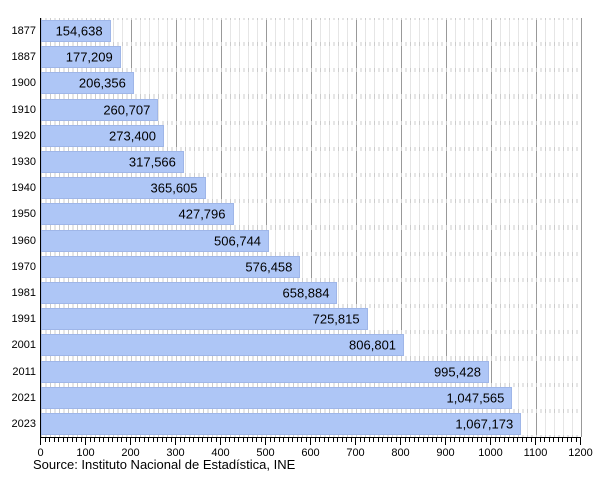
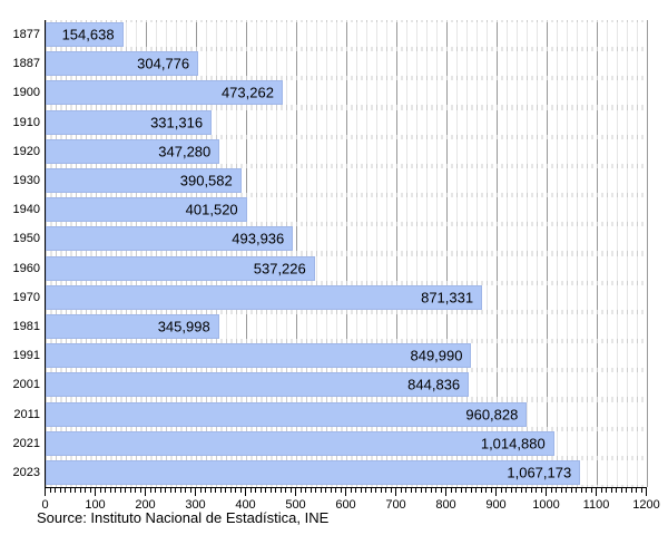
1887: 177,209 -> 304,776
1900: 206,356 -> 473,262
1910: 260,707 -> 331,316
1920: 273,400 -> 347,280
1930: 317,566 -> 390,582
1940: 365,605 -> 401,520
1950: 427,796 -> 493,936
1960: 506,744 -> 537,226
1970: 576,458 -> 871,331
1981: 658,884 -> 345,998
1991: 725,815 -> 849,990
2001: 806,801 -> 844,836
2011: 995,428 -> 960,828
2021: 1,047,565 -> 1,014,880
